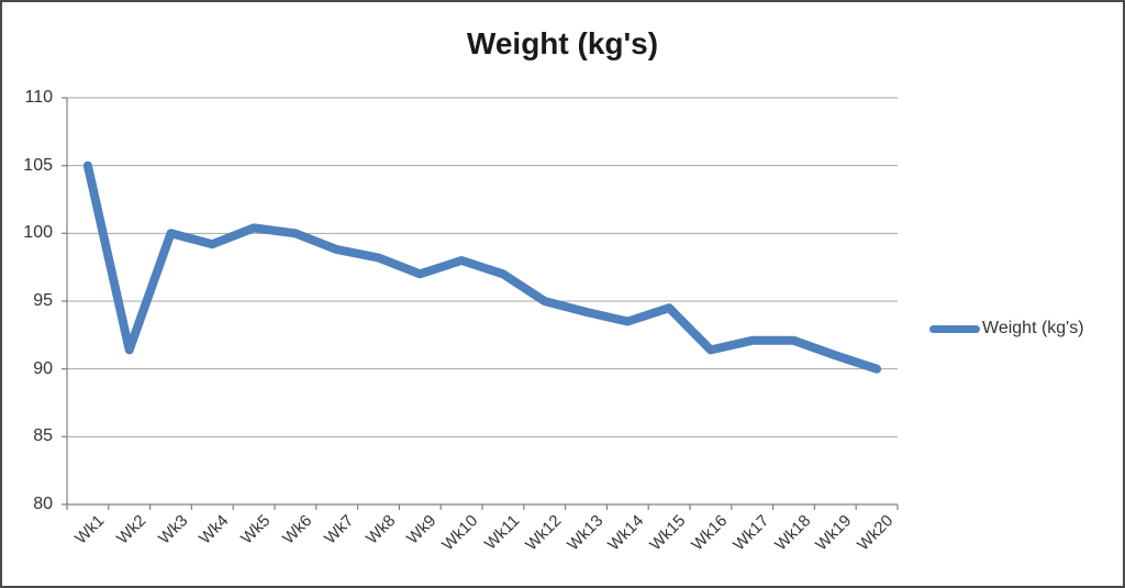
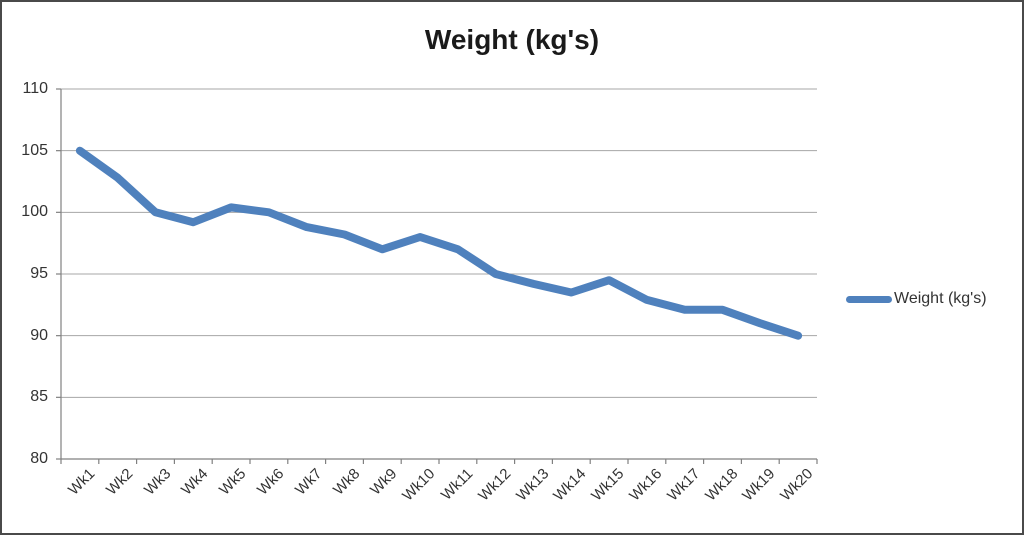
Wk2: 91.4 -> 102.8
Wk16: 91.4 -> 92.9
